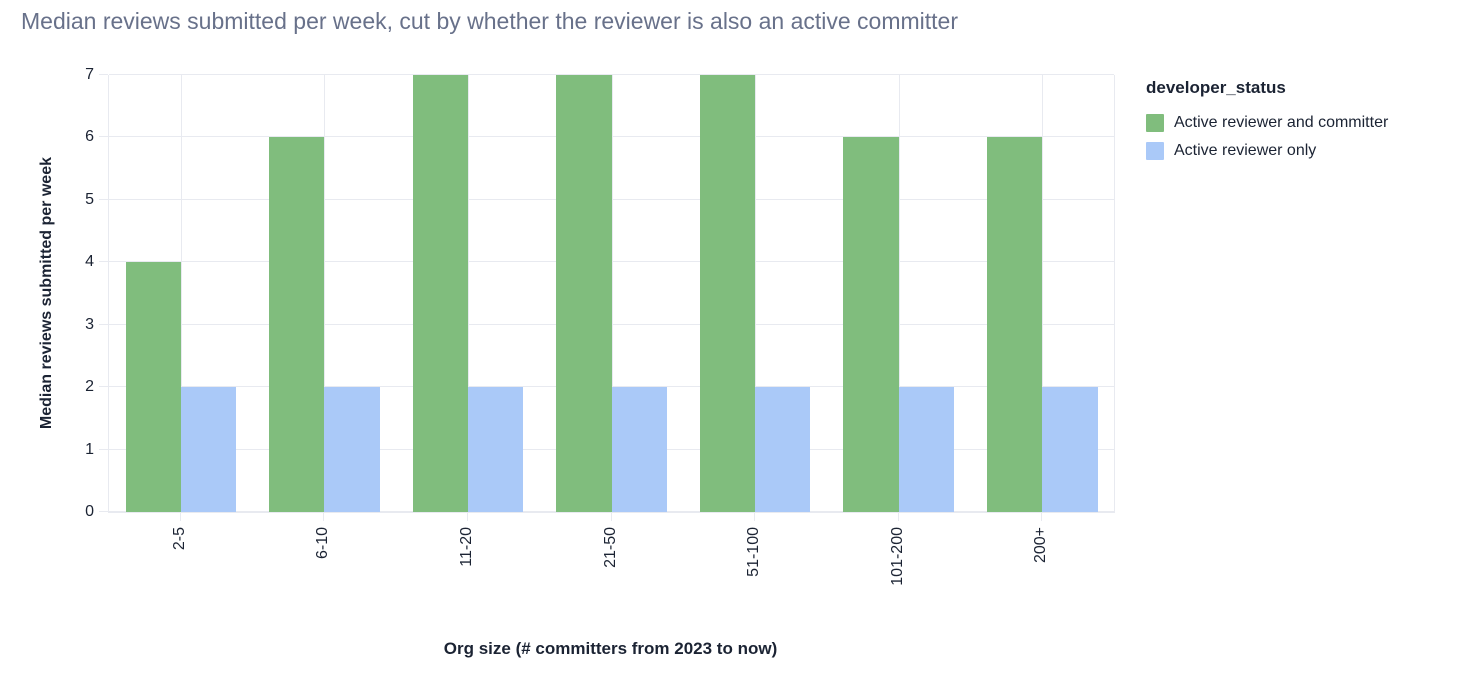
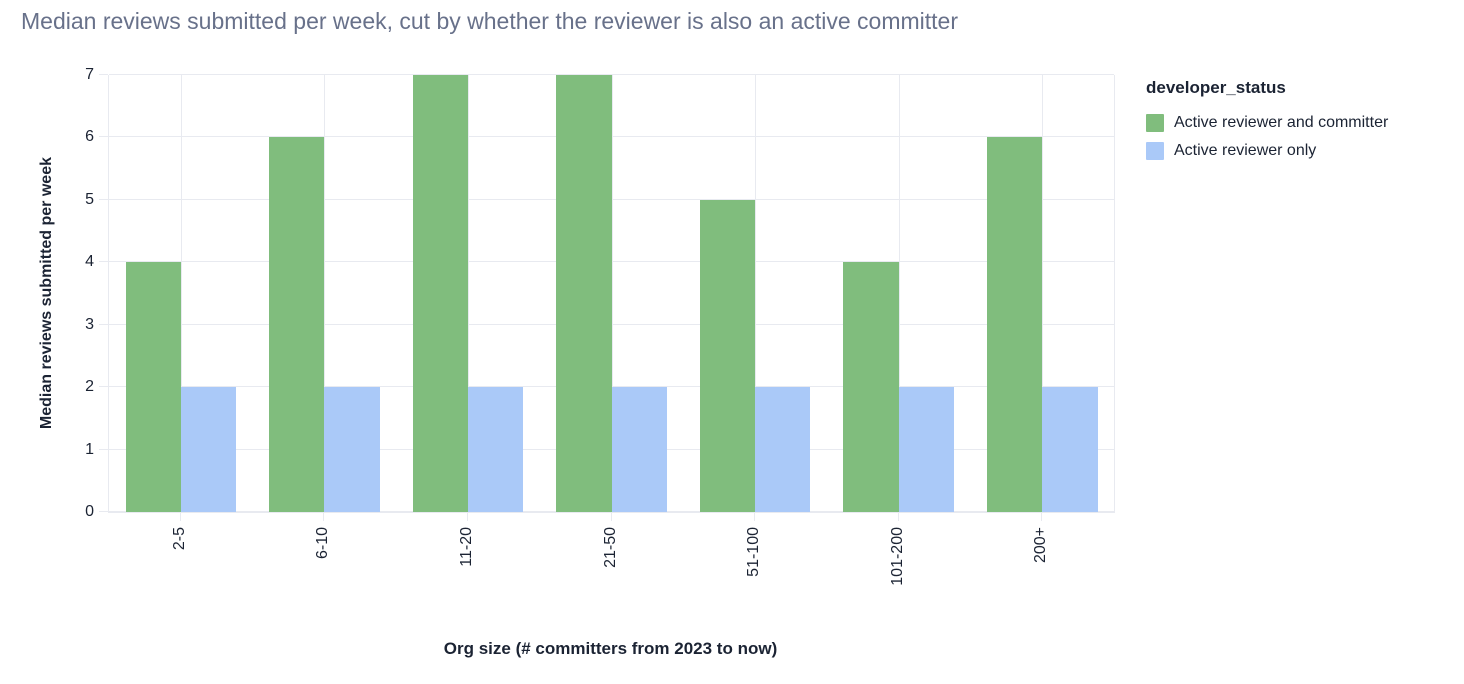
Active reviewer and committer/51-100: 7 -> 5
Active reviewer and committer/101-200: 6 -> 4
